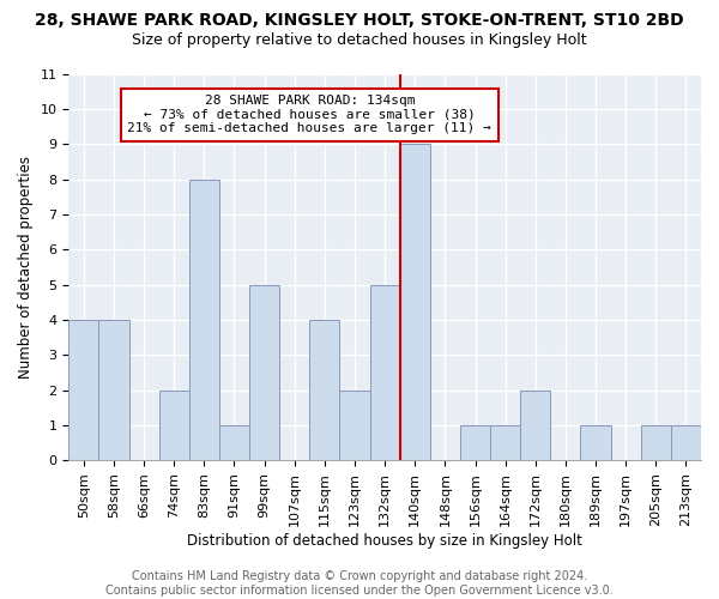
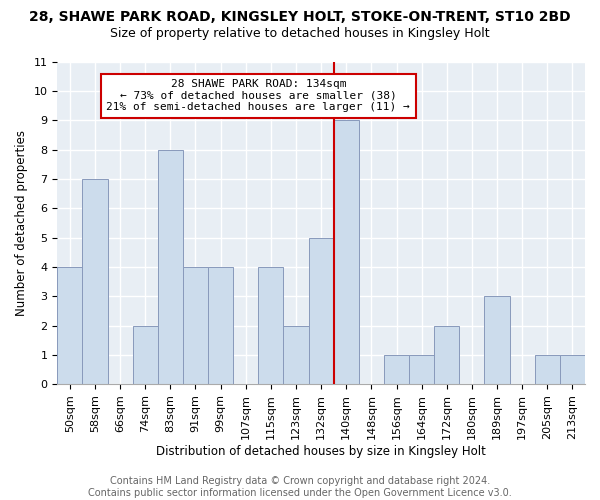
58sqm: 4 -> 7
91sqm: 1 -> 4
99sqm: 5 -> 4
189sqm: 1 -> 3
